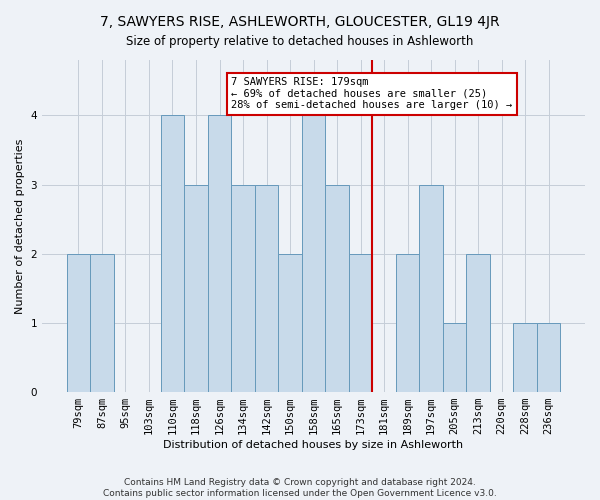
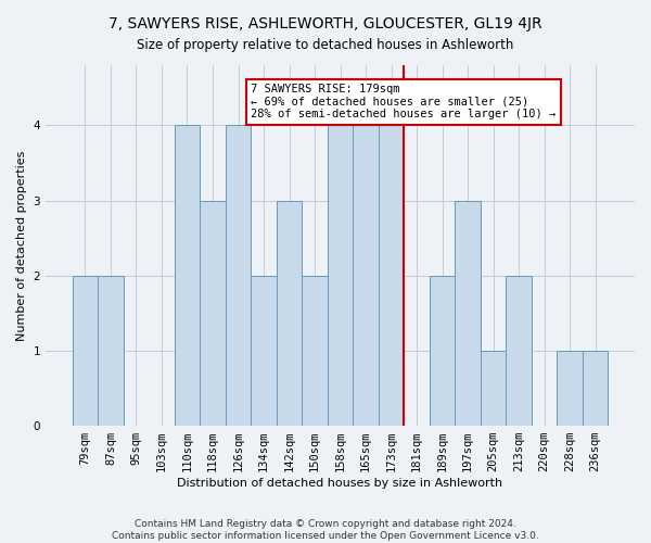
134sqm: 3 -> 2
165sqm: 3 -> 4
173sqm: 2 -> 4
